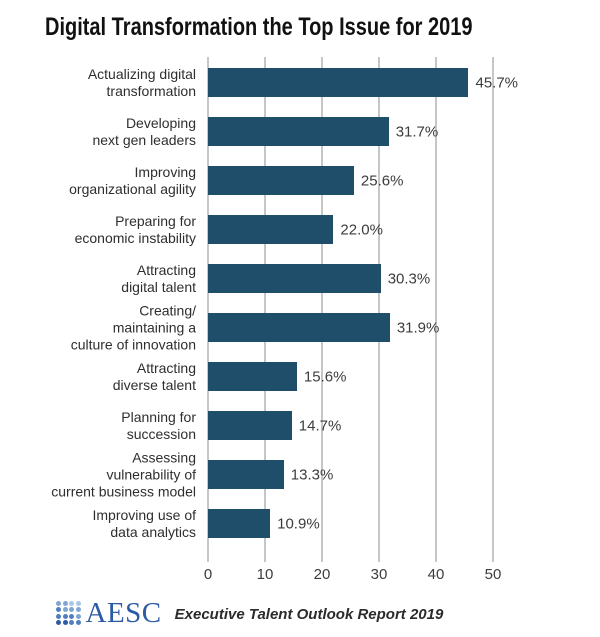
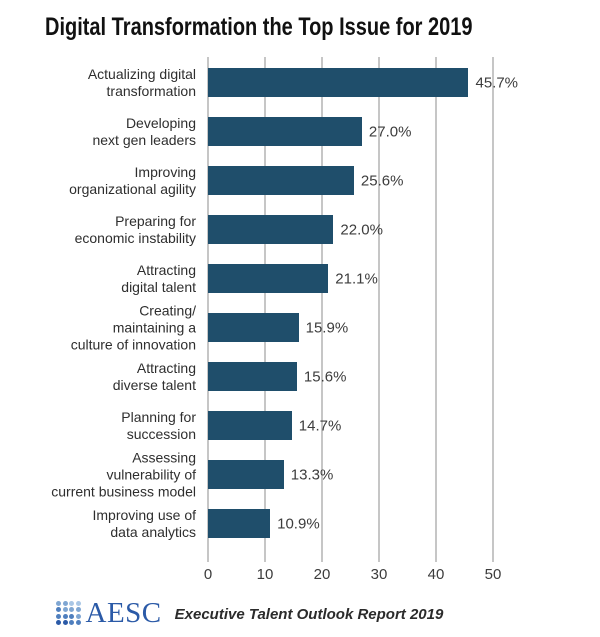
Developing next gen leaders: 31.7% -> 27.0%
Attracting digital talent: 30.3% -> 21.1%
Creating/ maintaining a culture of innovation: 31.9% -> 15.9%
